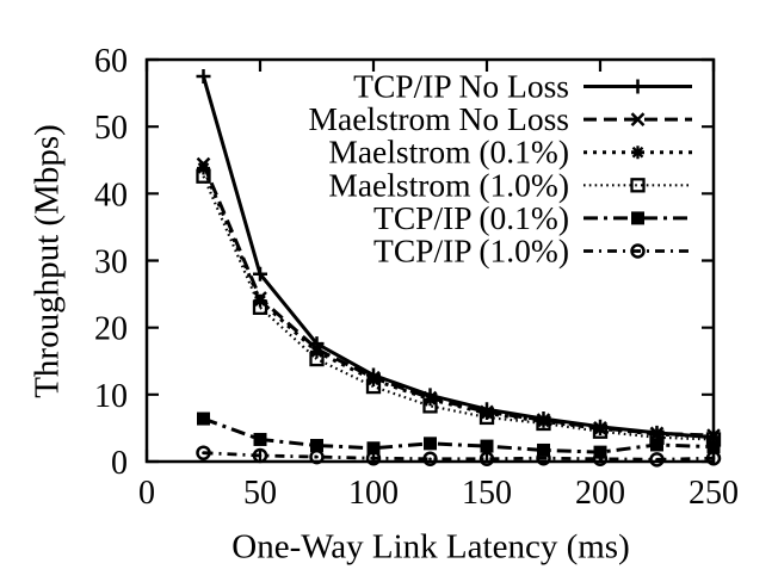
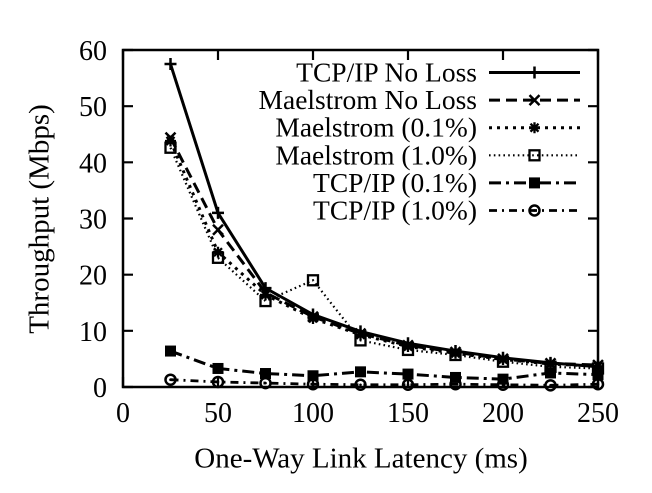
TCP/IP No Loss/50: 28 -> 31
Maelstrom No Loss/50: 24 -> 28
Maelstrom (1.0%)/100: 11 -> 19
